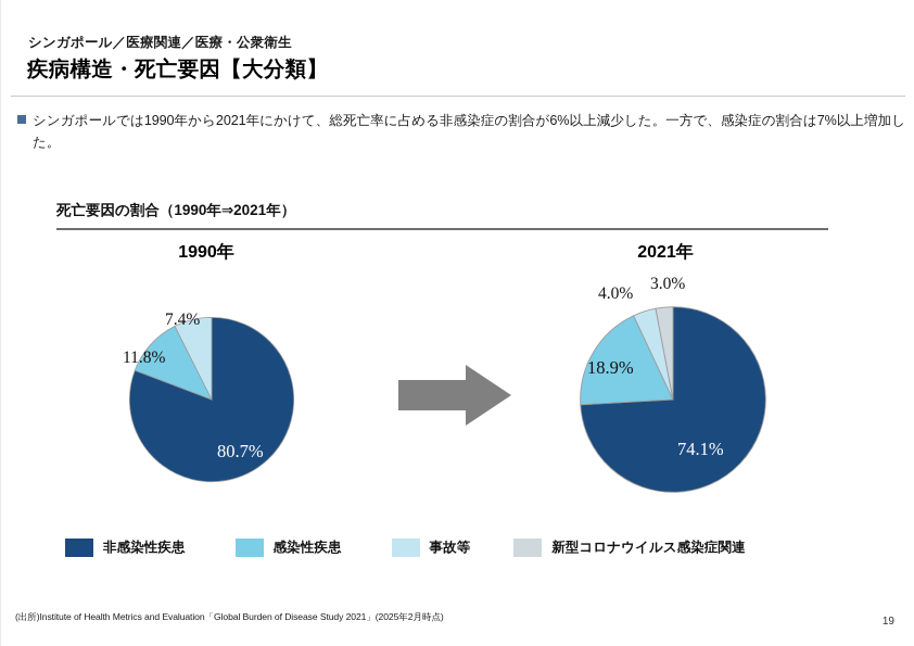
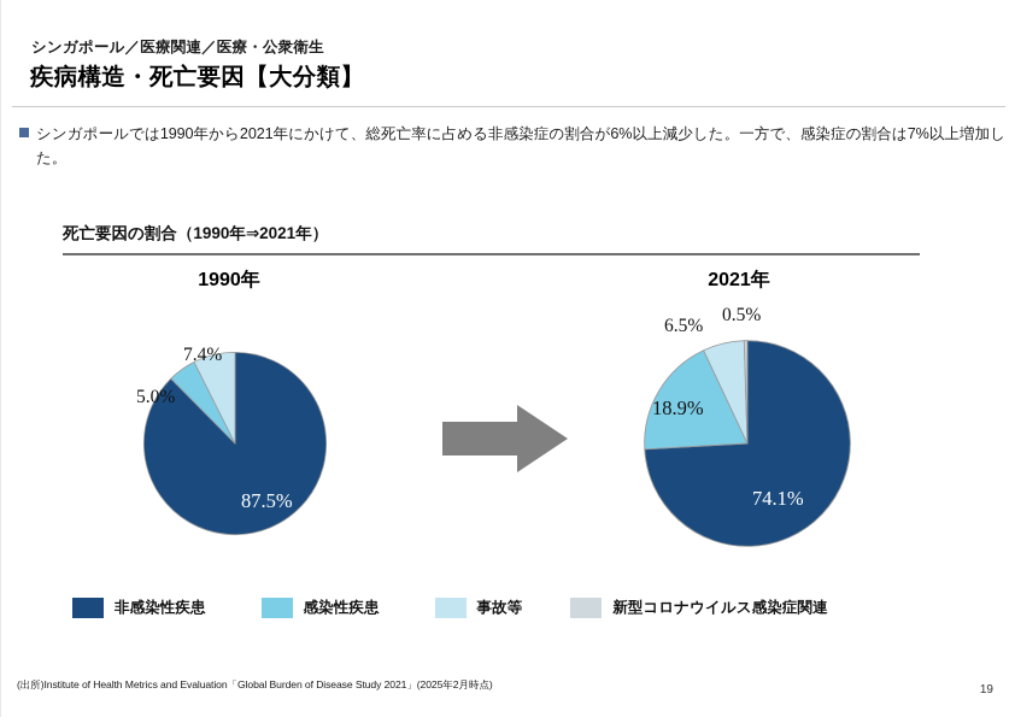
1990年/非感染性疾患: 80.7% -> 87.5%
1990年/感染性疾患: 11.8% -> 5.0%
2021年/事故等: 4.0% -> 6.5%
2021年/新型コロナウイルス感染症関連: 3.0% -> 0.5%
